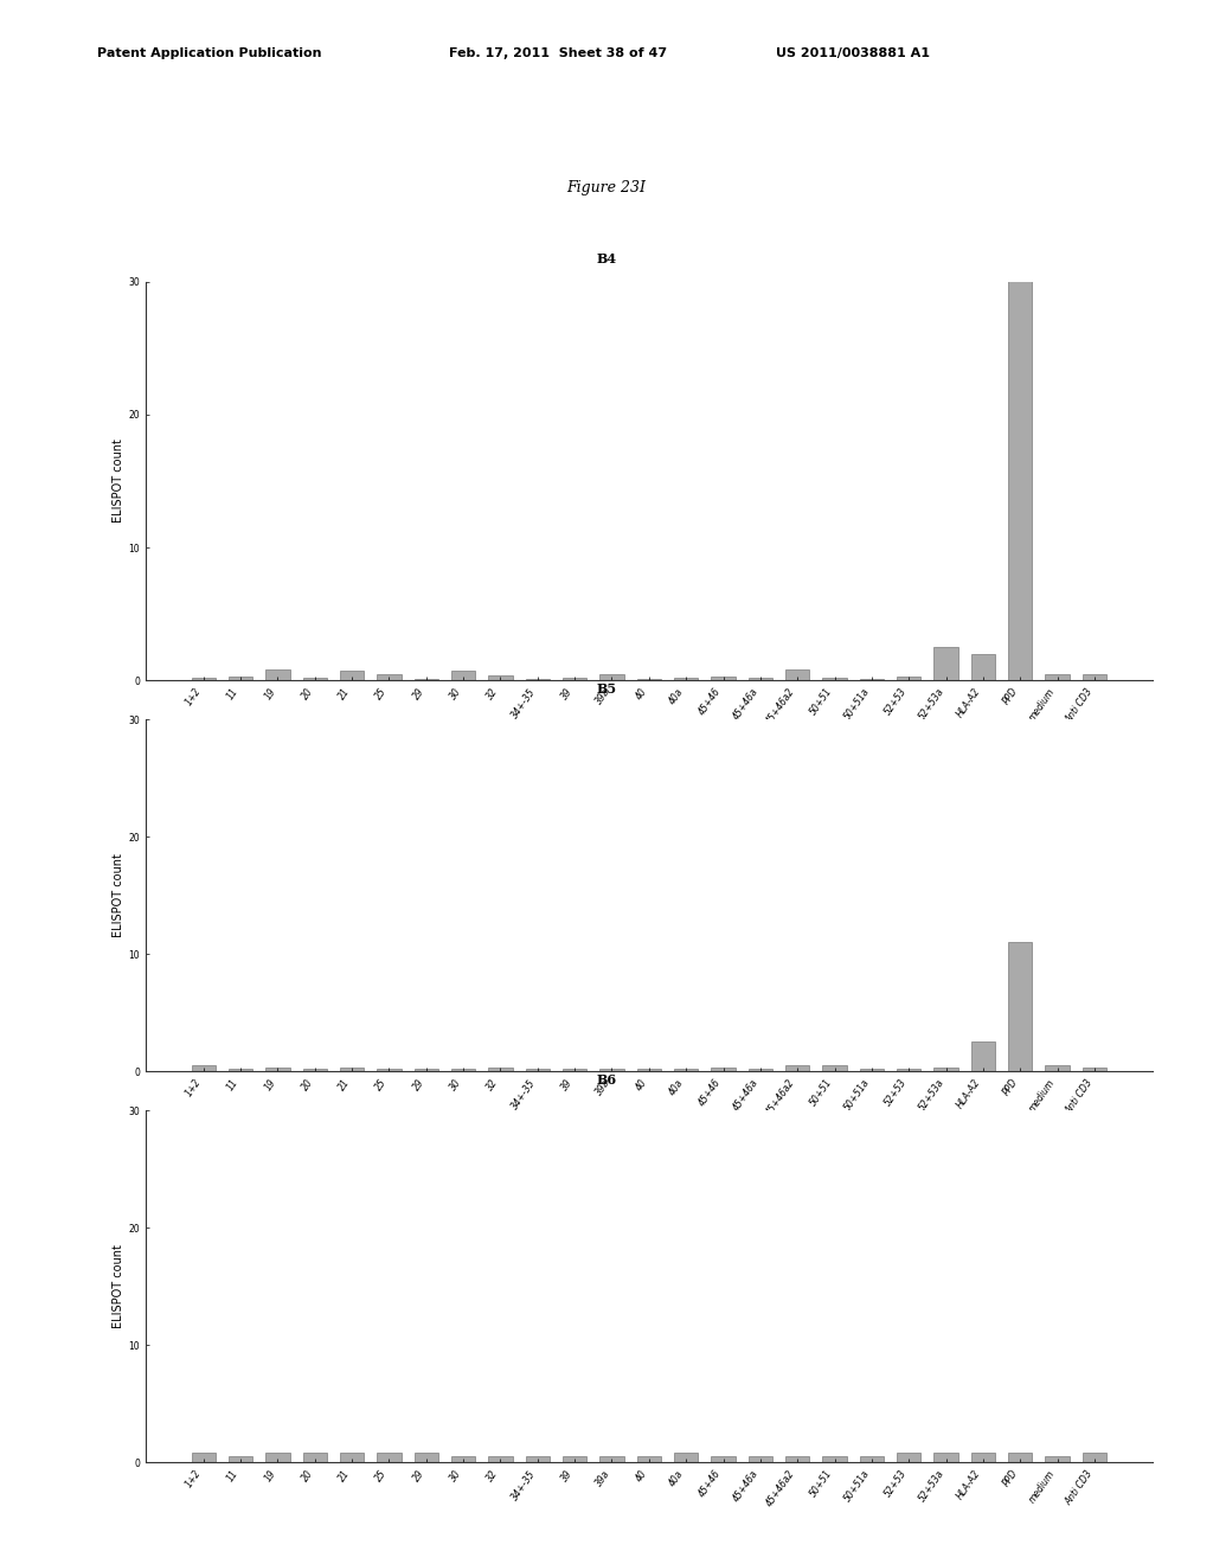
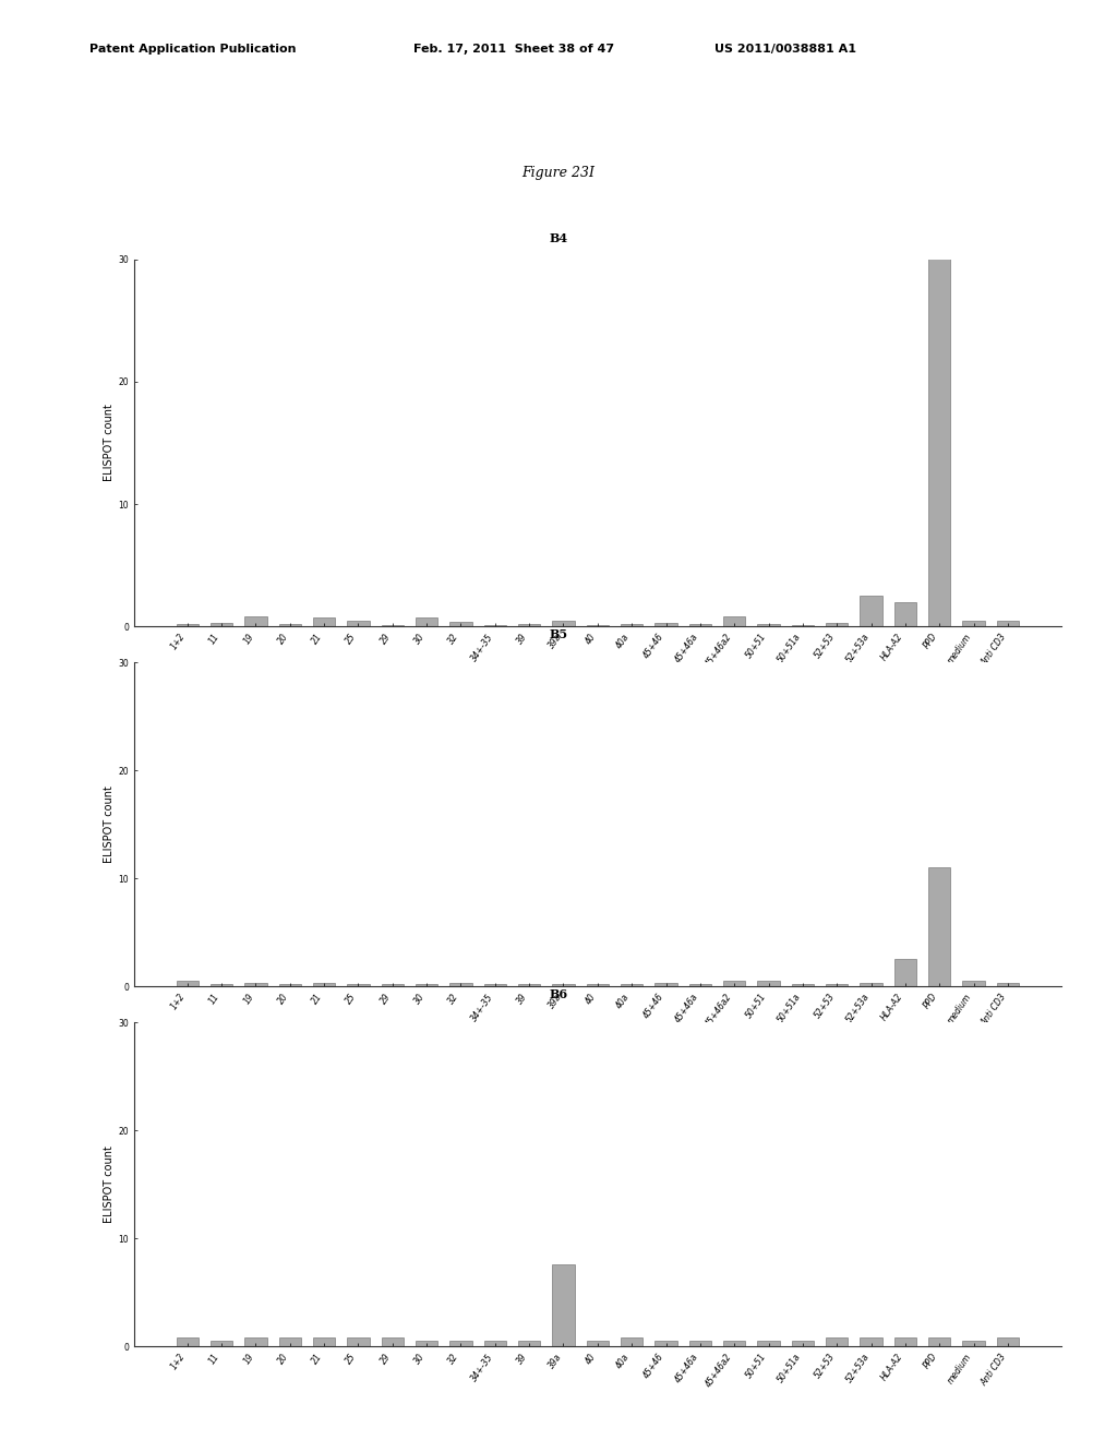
39a: 0.5 -> 7.6
